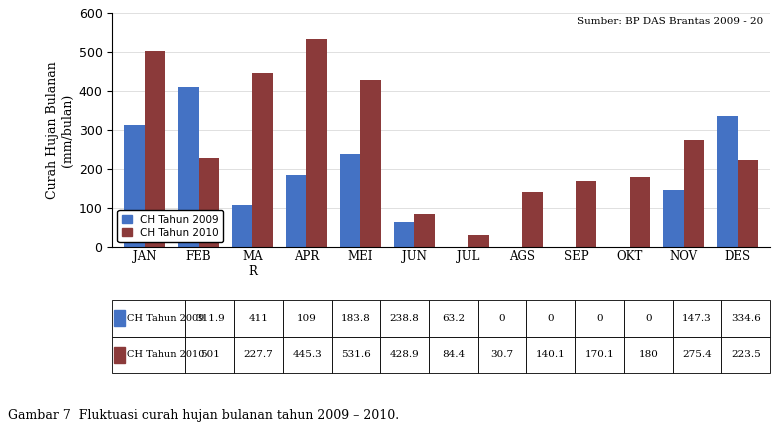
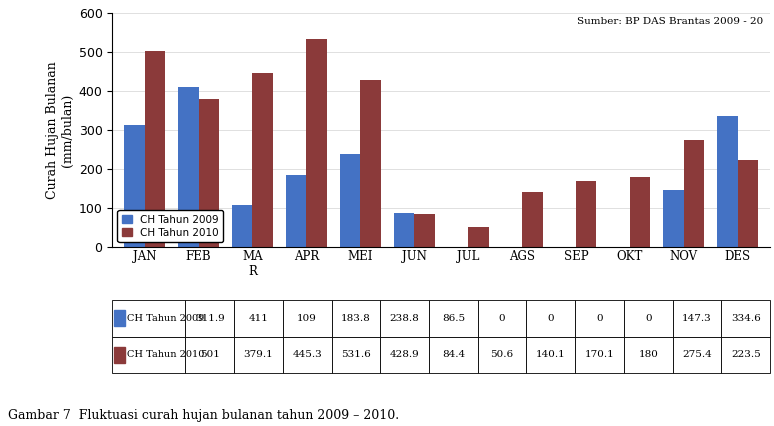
CH Tahun 2010/FEB: 227.7 -> 379.1
CH Tahun 2009/JUN: 63.2 -> 86.5
CH Tahun 2010/JUL: 30.7 -> 50.6
